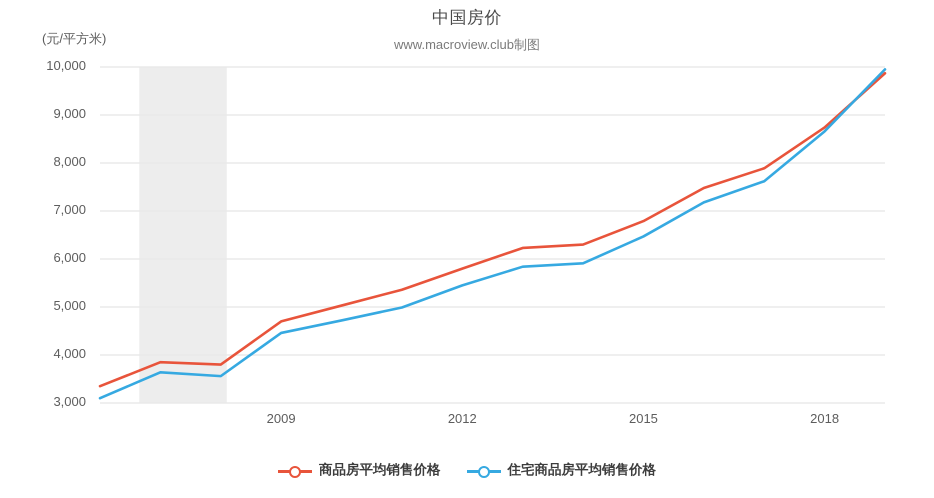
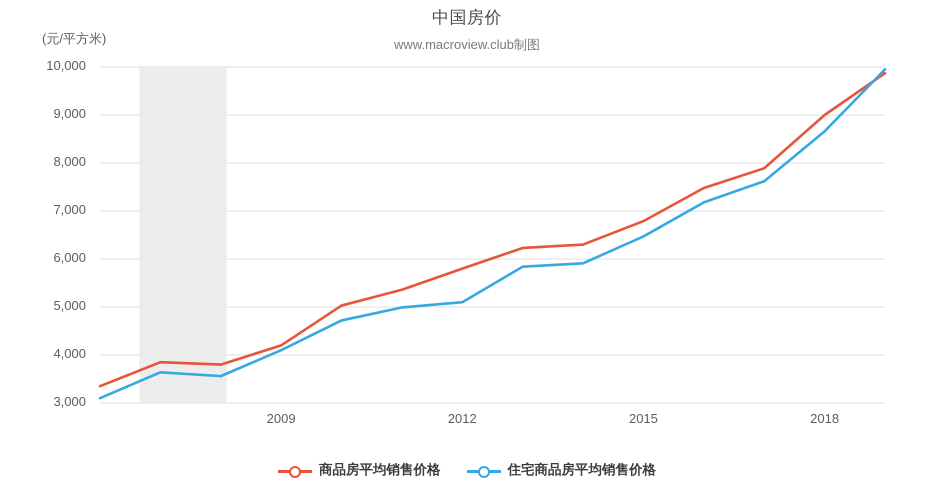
商品房平均销售价格/2009: 4700 -> 4200
住宅商品房平均销售价格/2009: 4500 -> 4100
住宅商品房平均销售价格/2012: 5400 -> 5100
商品房平均销售价格/2018: 8700 -> 9000
